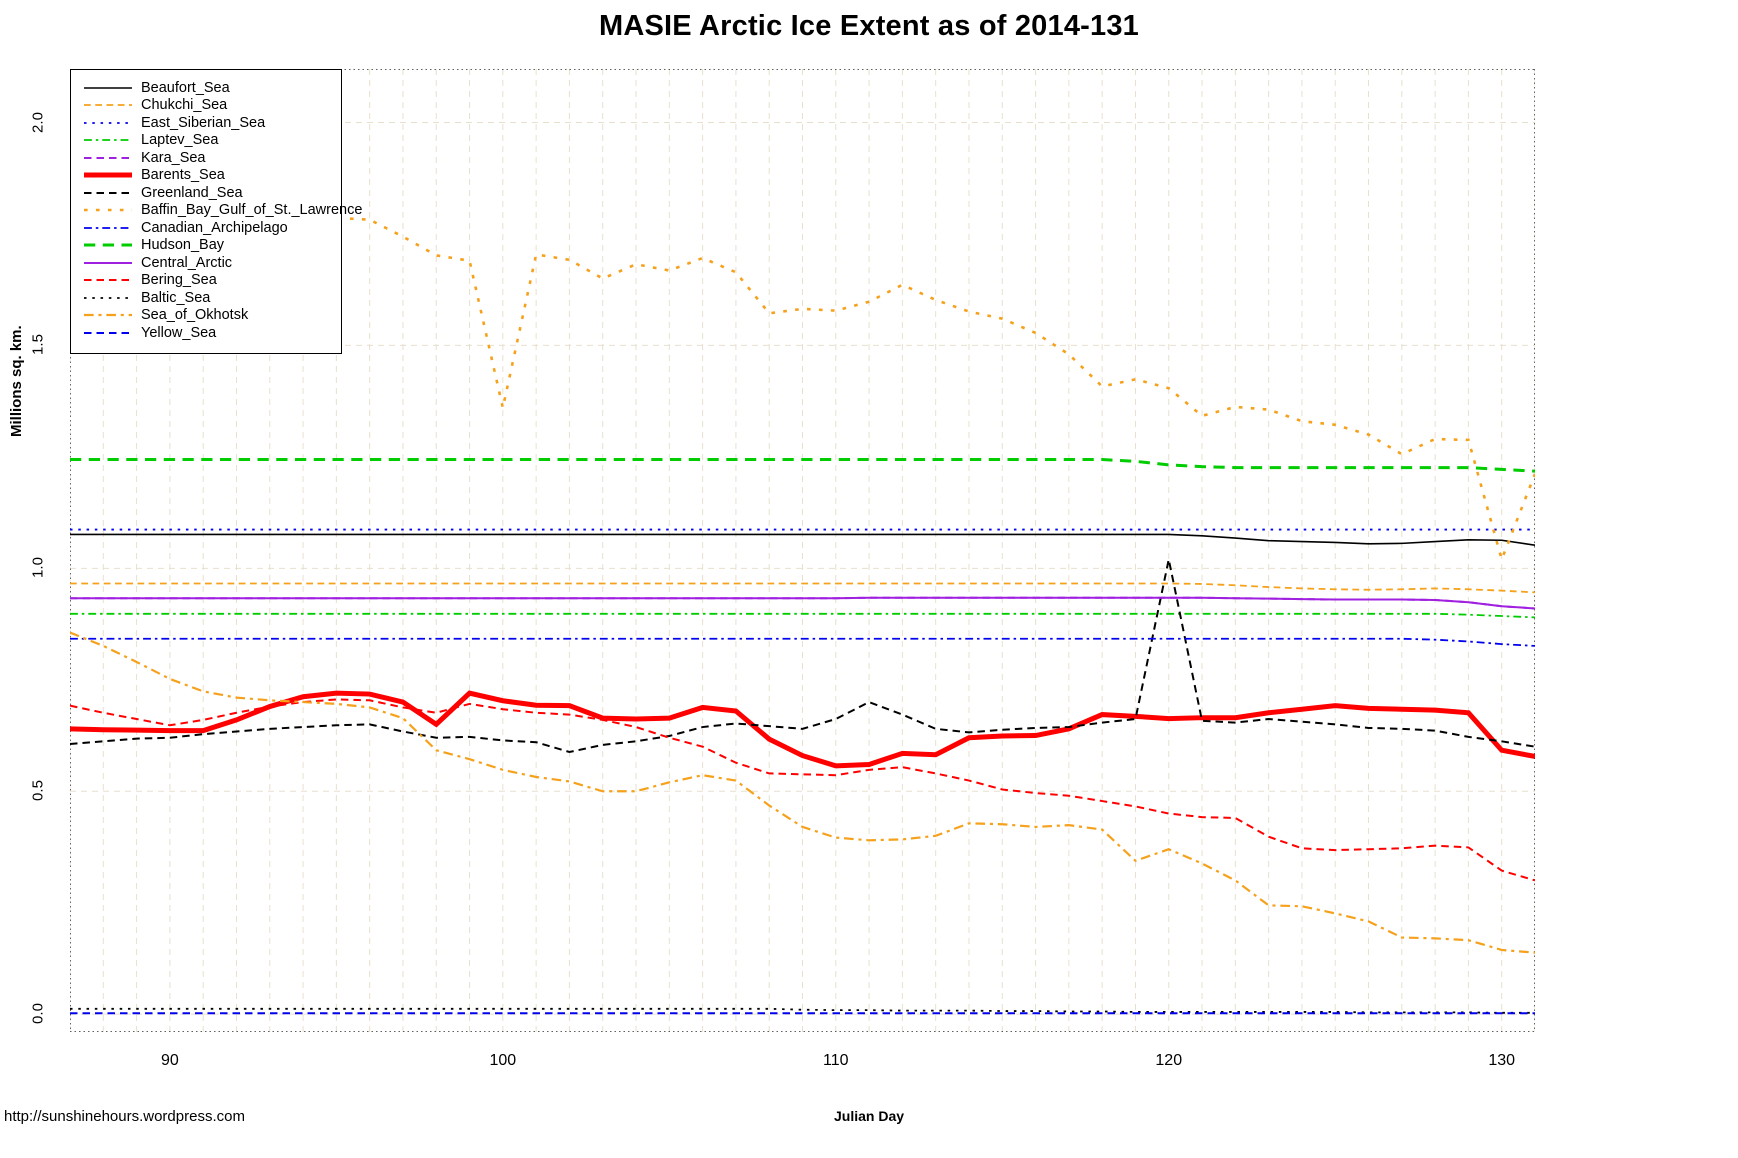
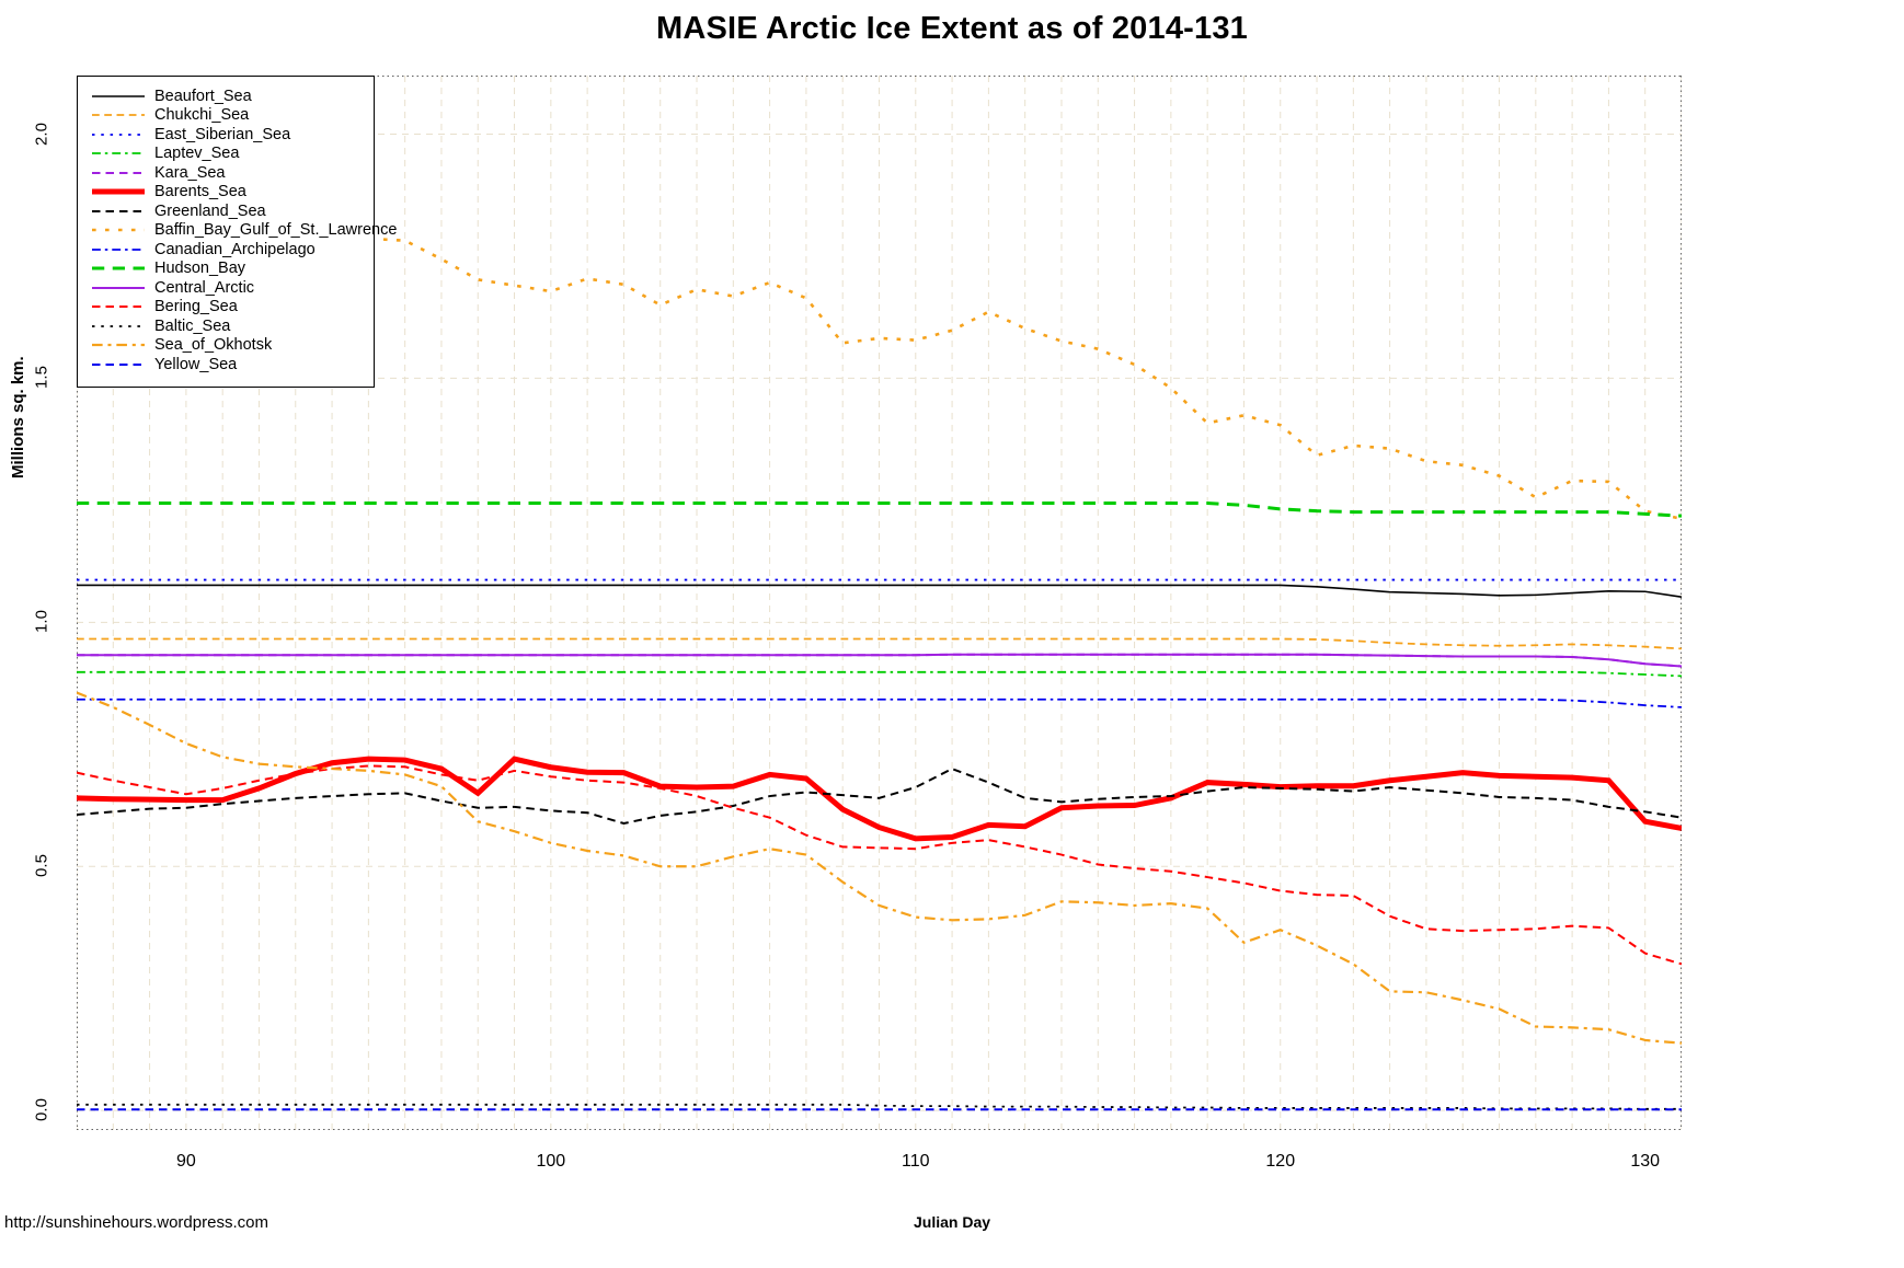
Baffin_Bay_Gulf_of_St._Lawrence/100: 1.36 -> 1.68
Greenland_Sea/120: 1.02 -> 0.66
Baffin_Bay_Gulf_of_St._Lawrence/130: 1.02 -> 1.23
